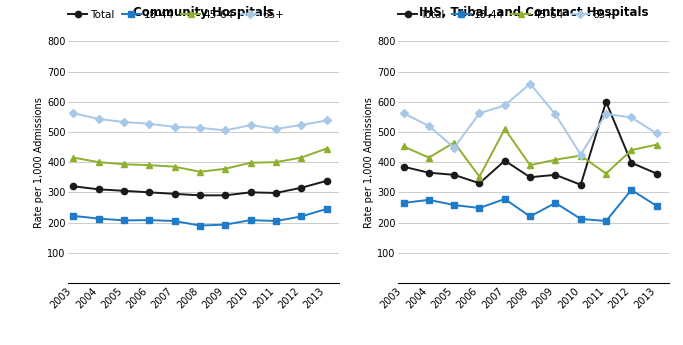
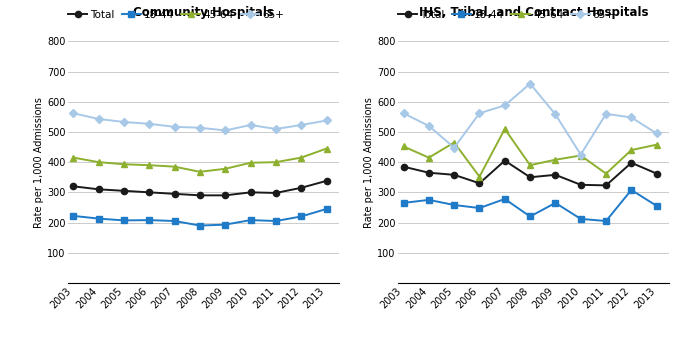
IHS, Tribal, and Contract Hospitals/Total/2011: 600 -> 323
